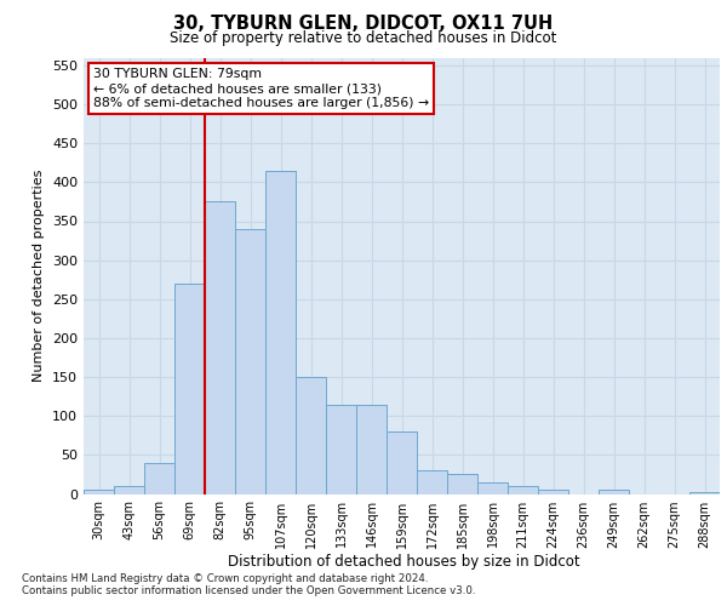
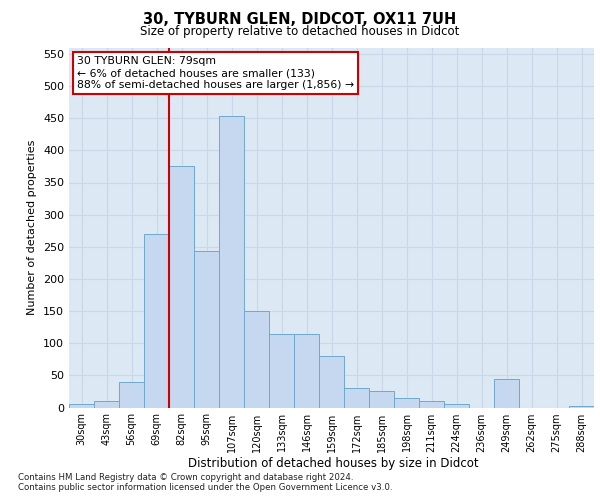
95sqm: 340 -> 244
107sqm: 415 -> 454
249sqm: 5 -> 44
